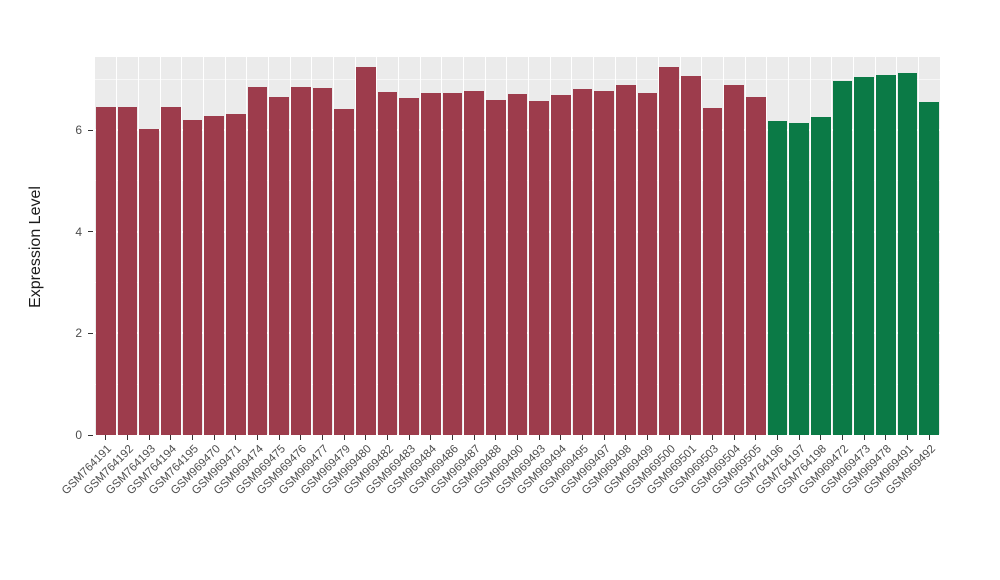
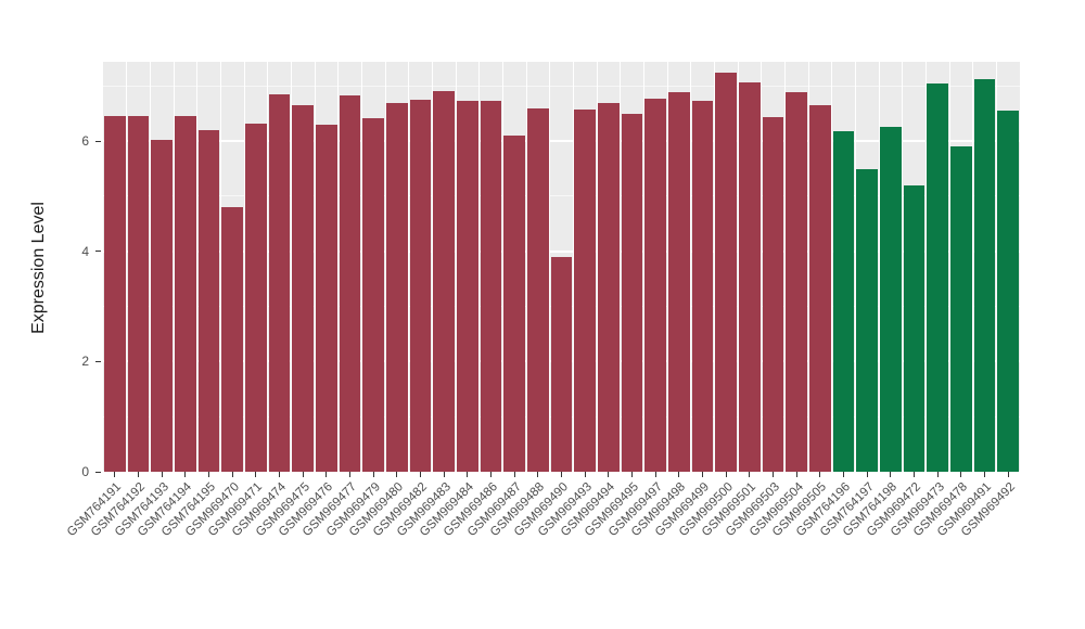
GSM969470: 6.3 -> 4.8
GSM969476: 6.8 -> 6.3
GSM969480: 7.2 -> 6.7
GSM969483: 6.6 -> 6.9
GSM969487: 6.8 -> 6.1
GSM969490: 6.7 -> 3.9
GSM969495: 6.8 -> 6.5
GSM764197: 6.2 -> 5.5
GSM969472: 7.0 -> 5.2
GSM969478: 7.1 -> 5.9
